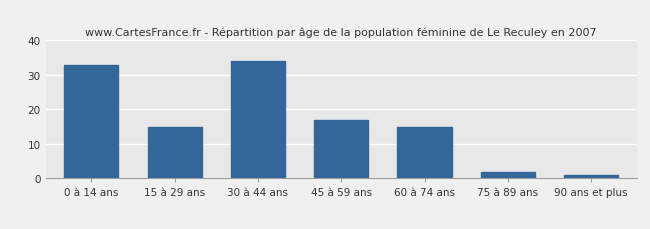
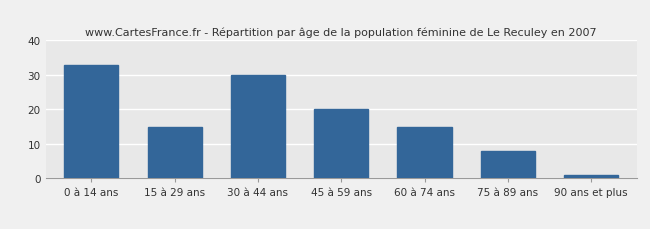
30 à 44 ans: 34 -> 30
45 à 59 ans: 17 -> 20
75 à 89 ans: 2 -> 8
